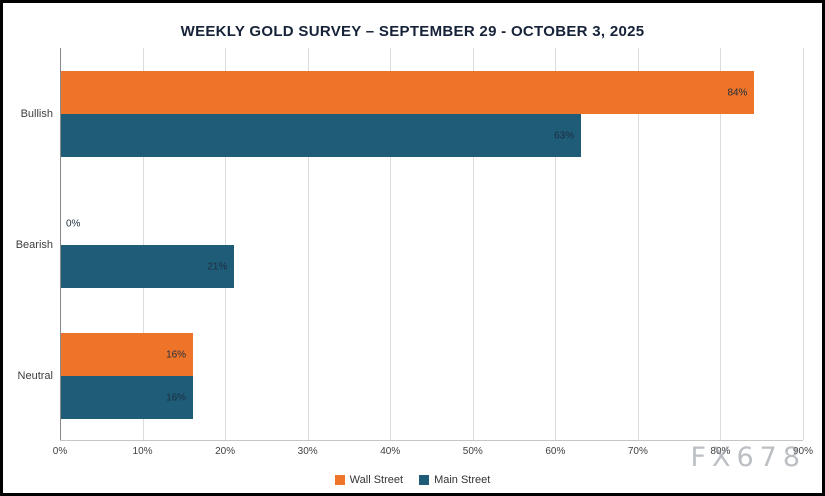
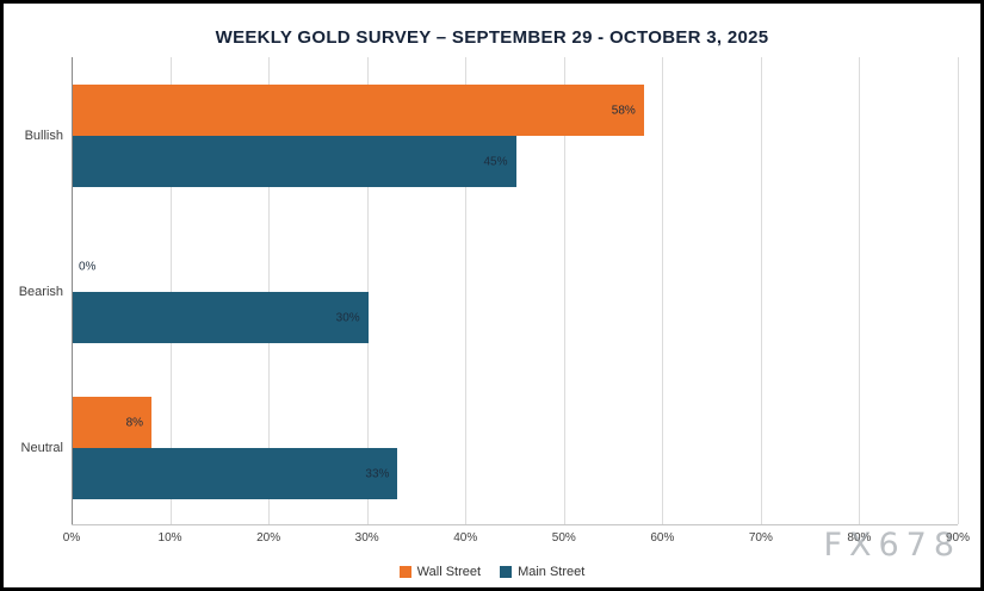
Wall Street/Bullish: 84% -> 58%
Main Street/Bullish: 63% -> 45%
Main Street/Bearish: 21% -> 30%
Wall Street/Neutral: 16% -> 8%
Main Street/Neutral: 16% -> 33%
